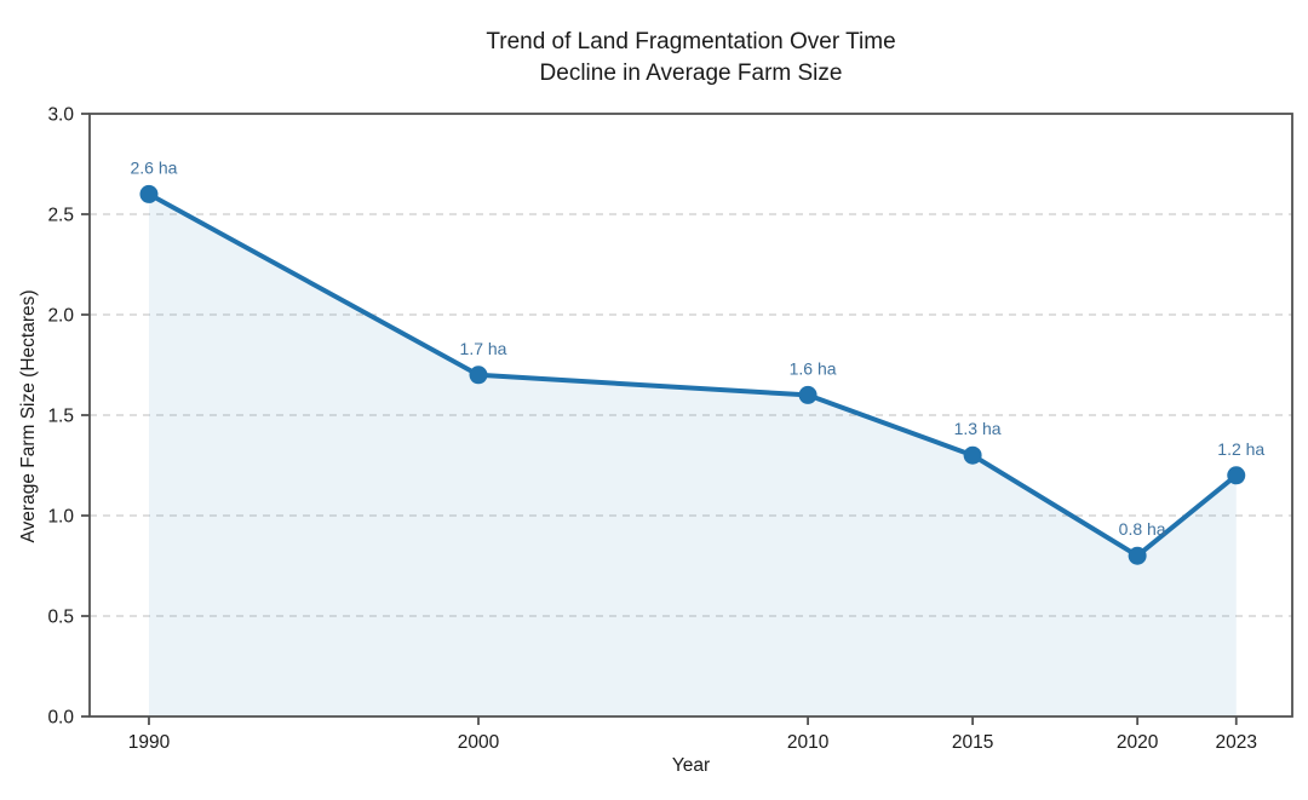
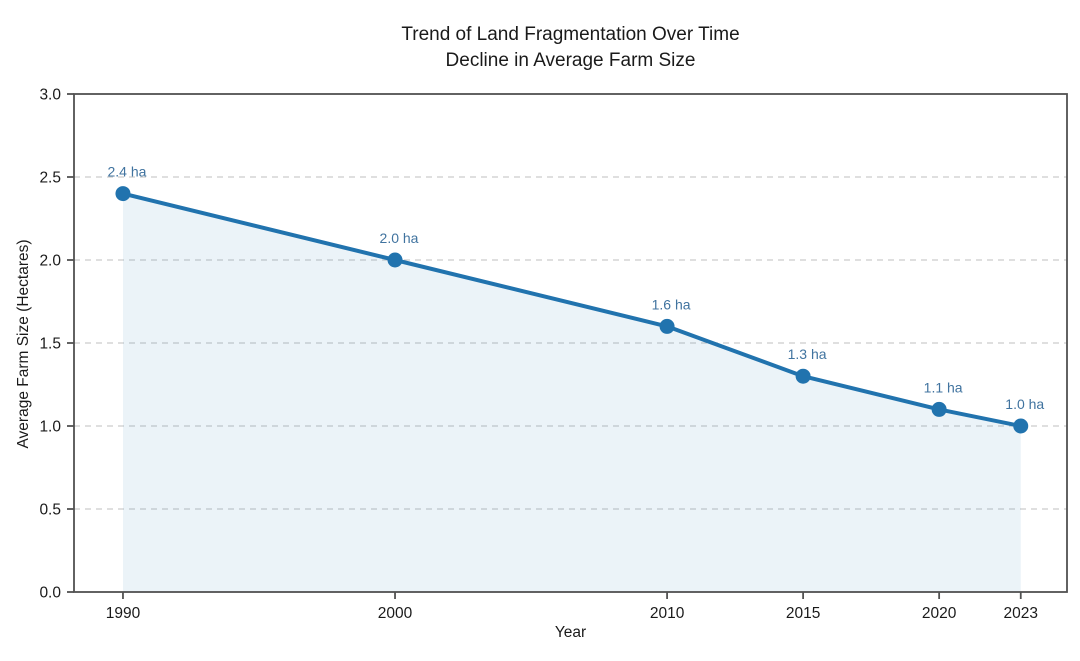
1990: 2.6 -> 2.4
2000: 1.7 -> 2.0
2020: 0.8 -> 1.1
2023: 1.2 -> 1.0
